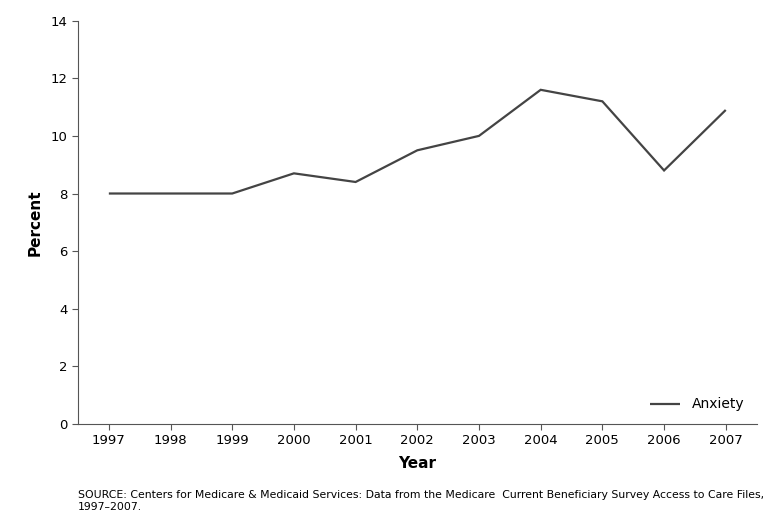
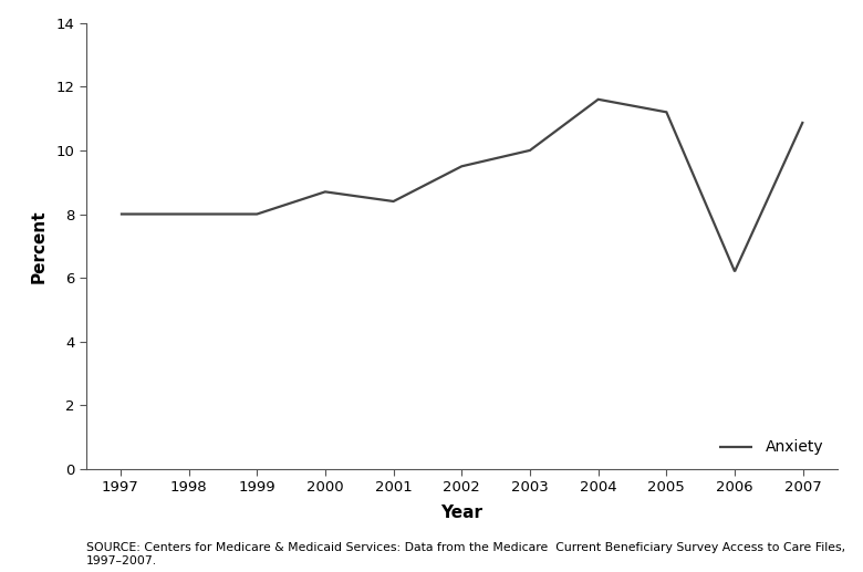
2006: 8.8 -> 6.2
